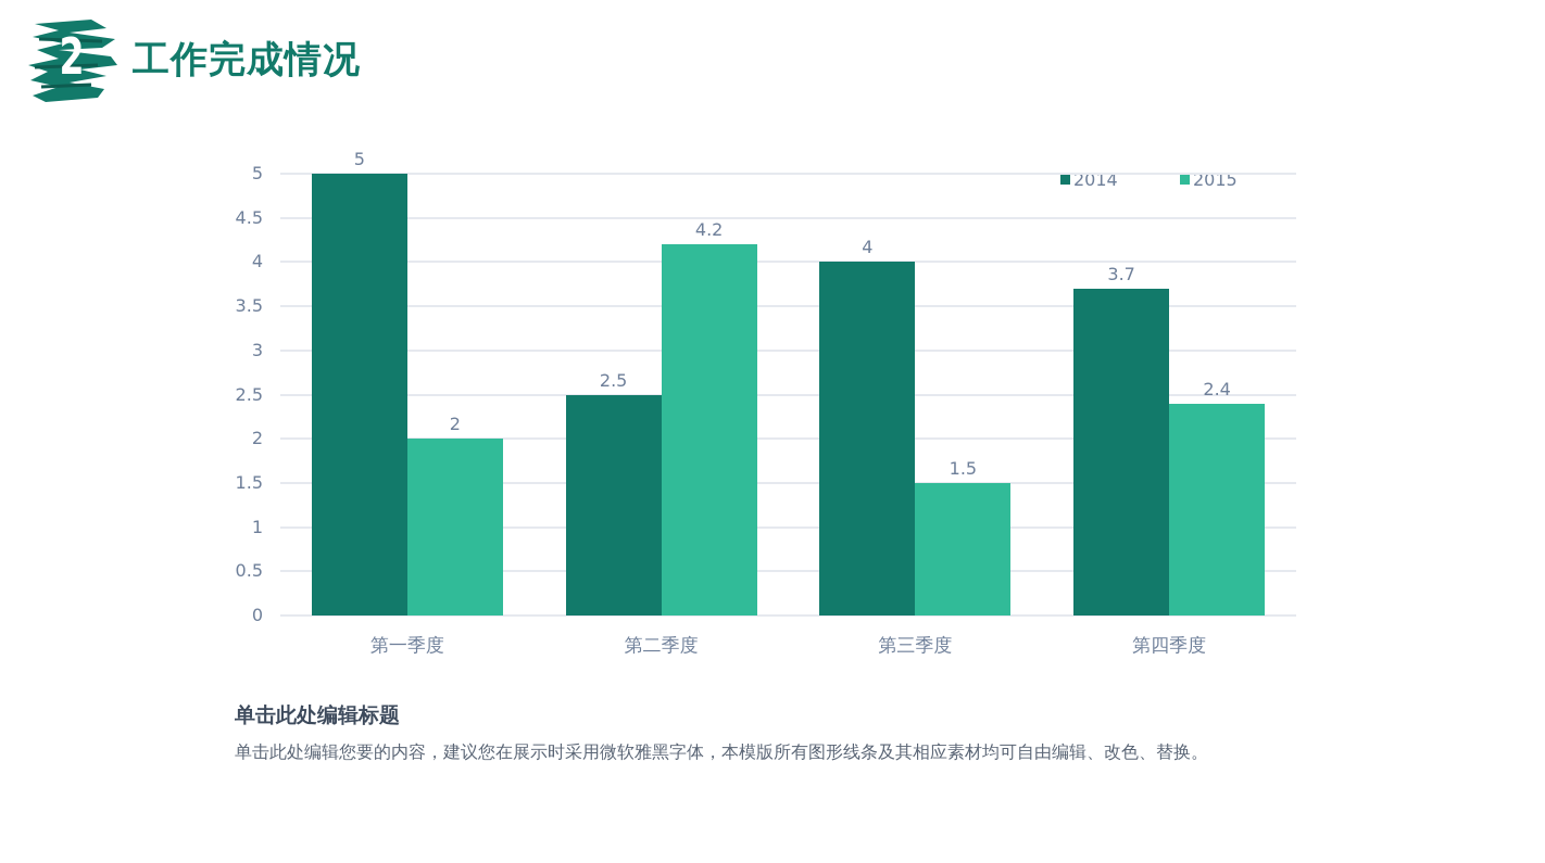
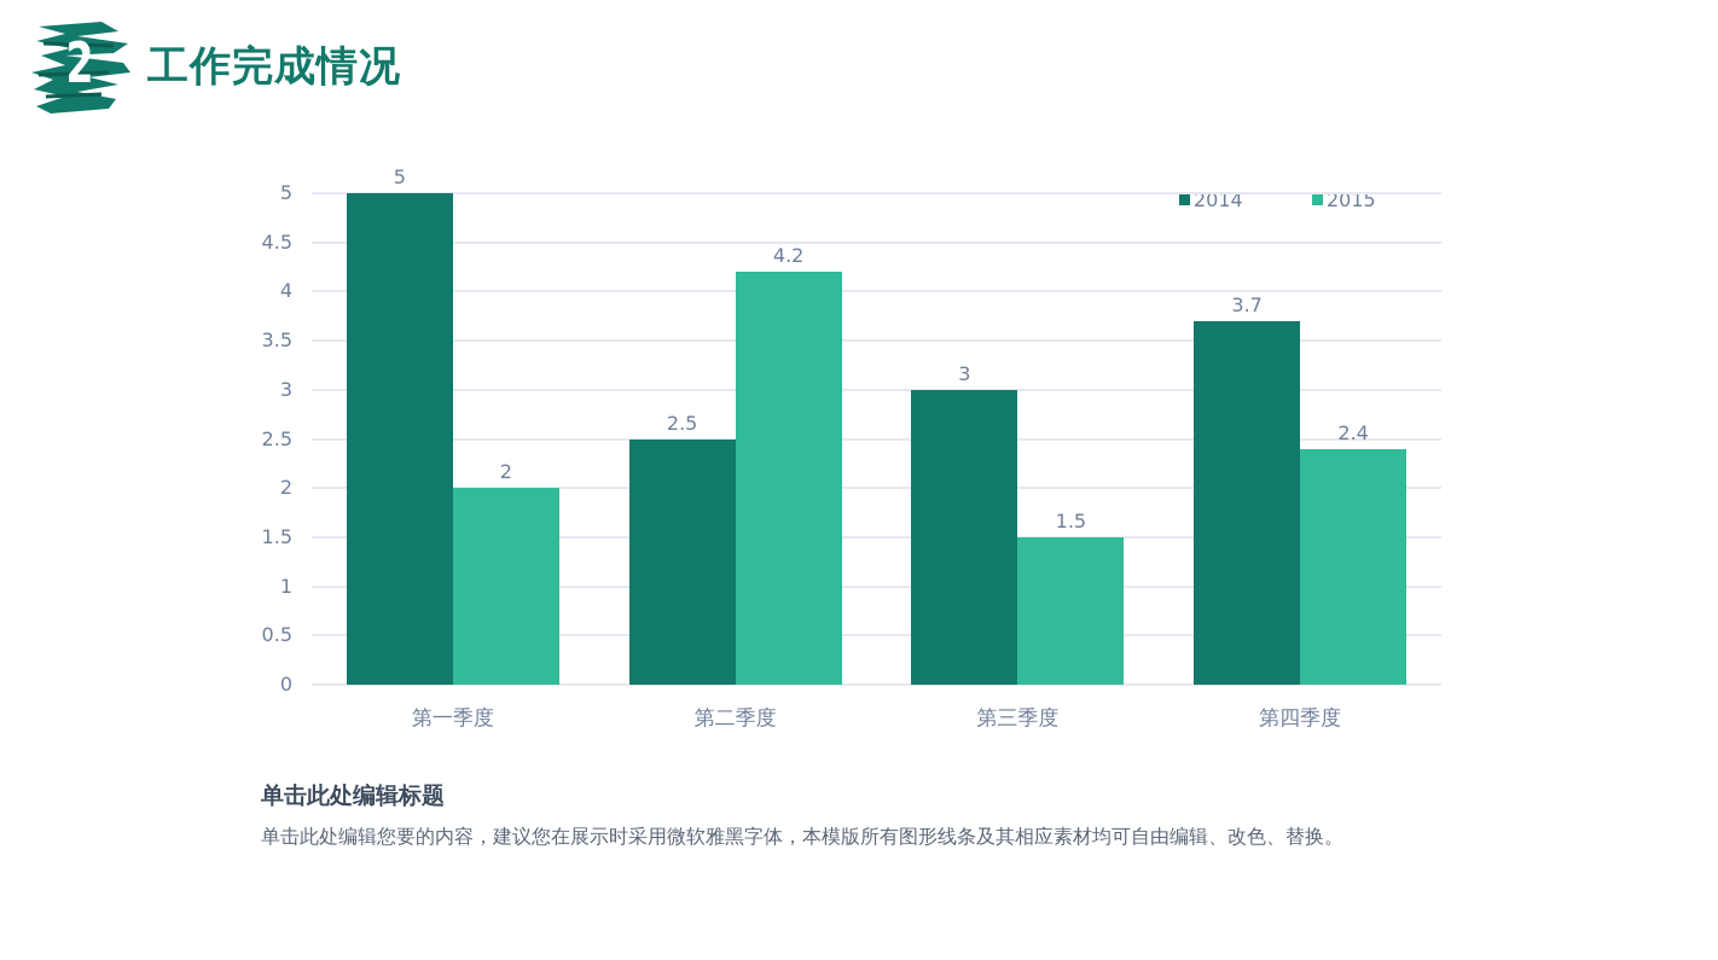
2014/第三季度: 4 -> 3
